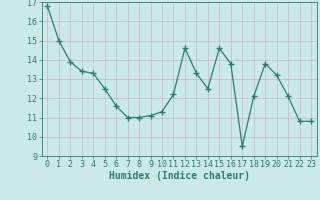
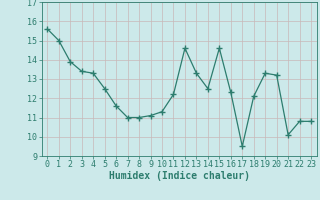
0: 16.8 -> 15.6
16: 13.8 -> 12.3
19: 13.8 -> 13.3
21: 12.1 -> 10.1
